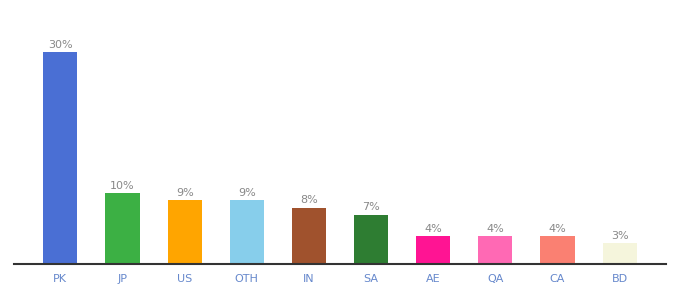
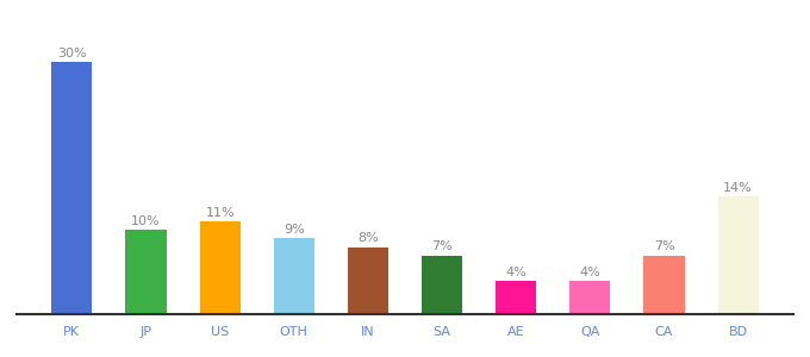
US: 9% -> 11%
CA: 4% -> 7%
BD: 3% -> 14%
